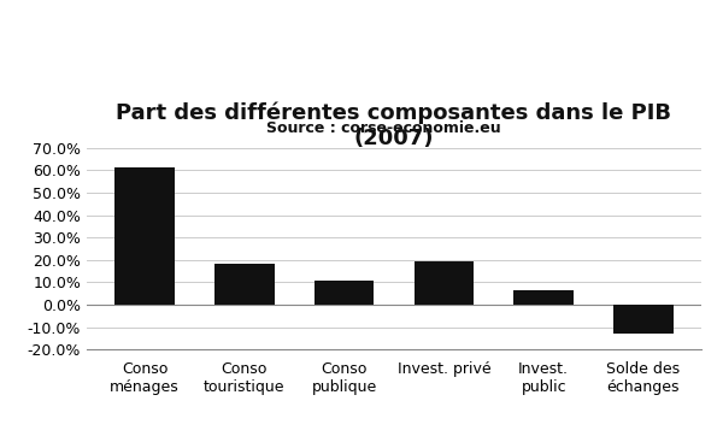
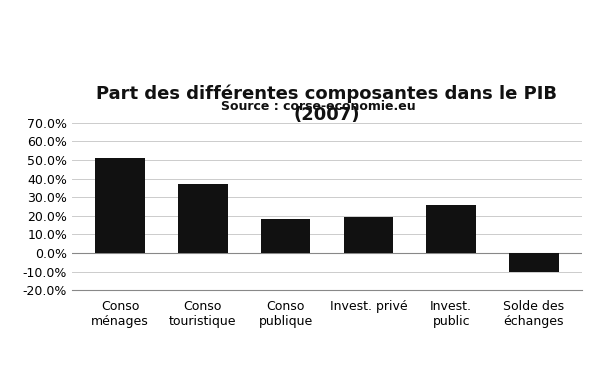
Conso ménages: 61% -> 51%
Conso touristique: 18% -> 37%
Conso publique: 11% -> 18%
Invest. public: 6% -> 26%
Solde des échanges: -13% -> -10%
